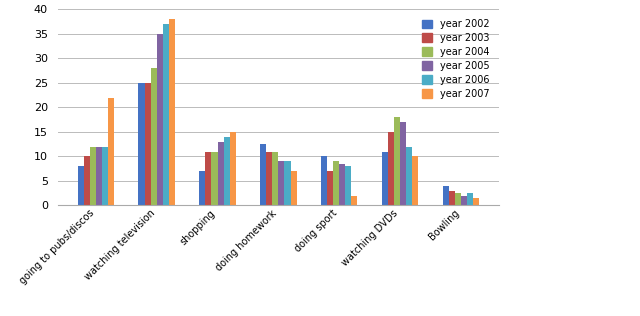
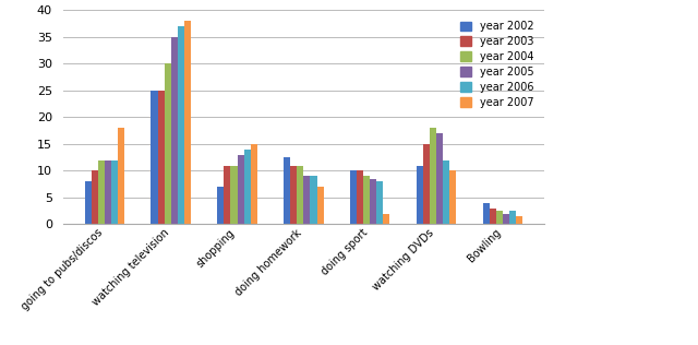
year 2007/going to pubs/discos: 22.0 -> 18.0
year 2004/watching television: 28.0 -> 30.0
year 2003/doing sport: 7 -> 10
